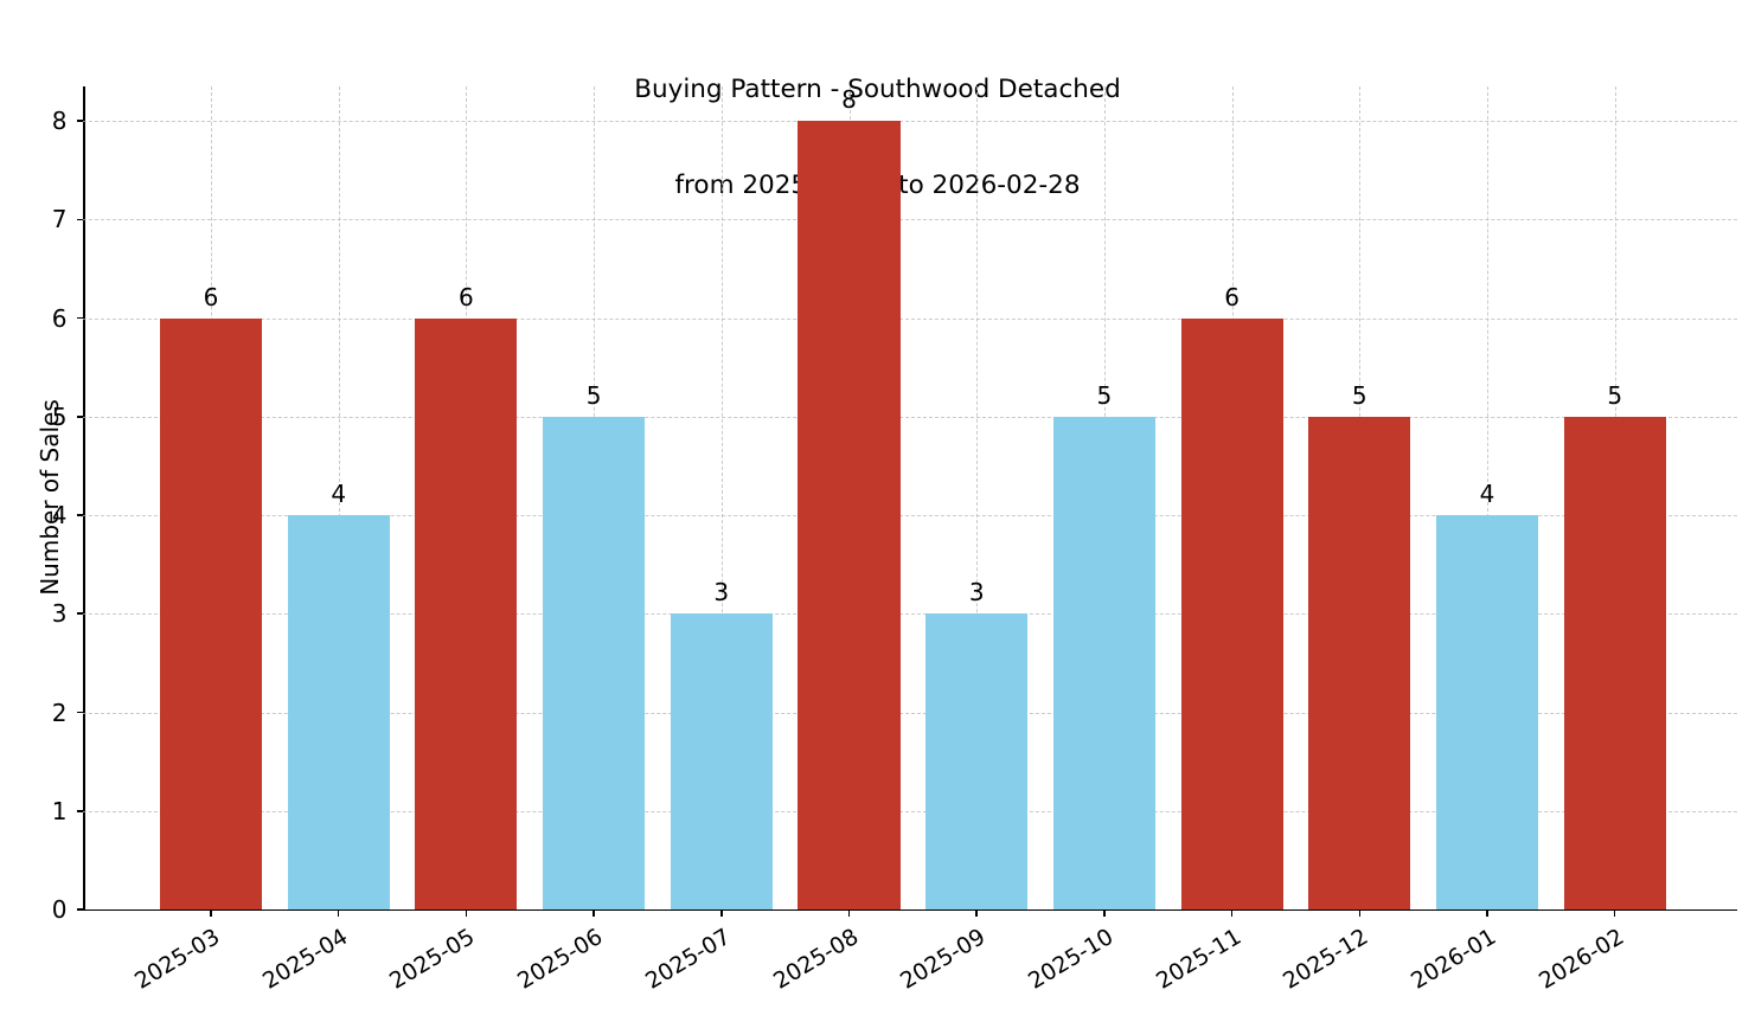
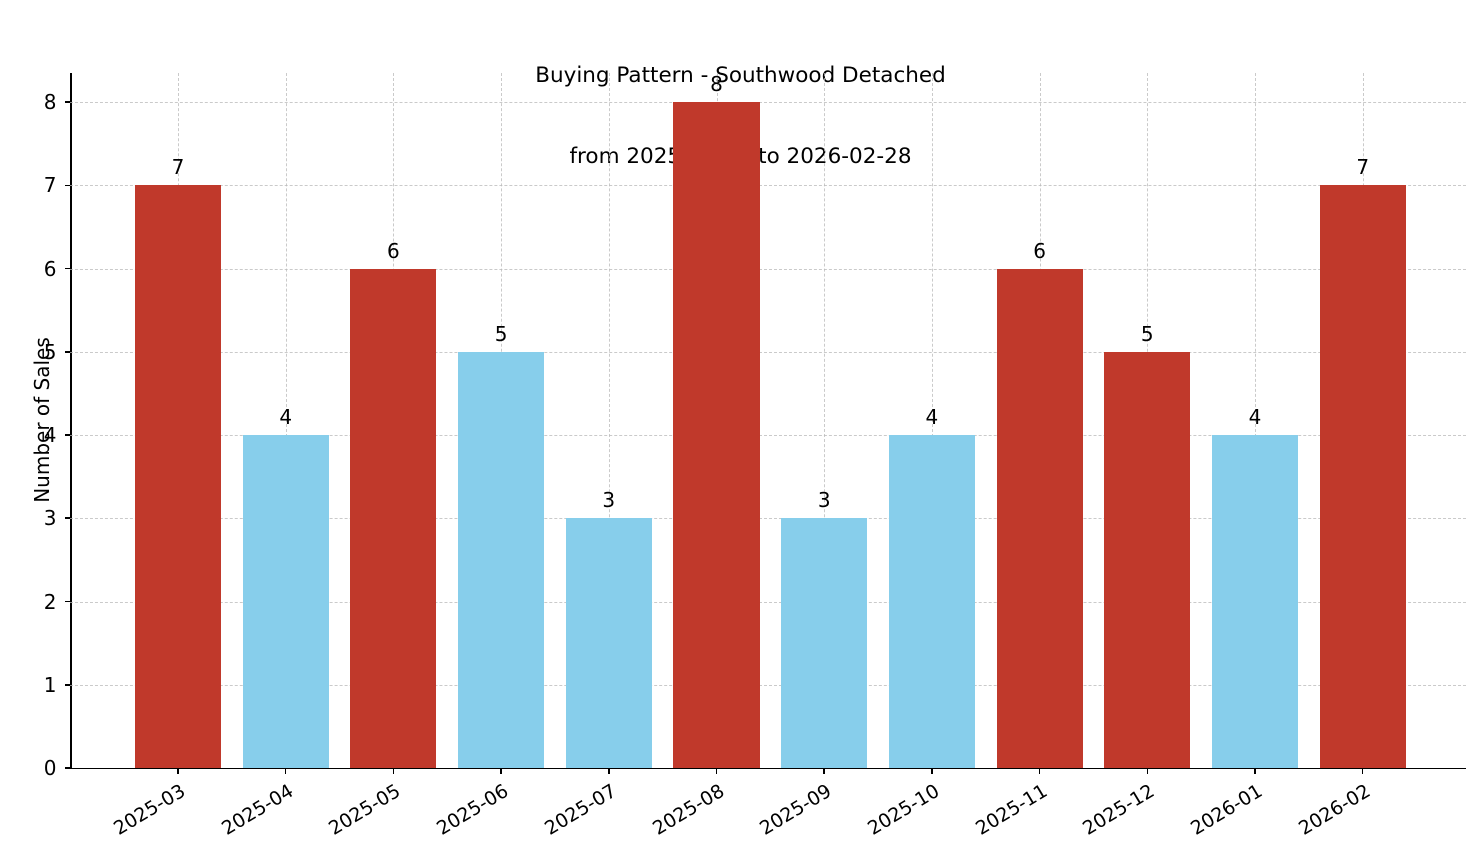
2025-03: 6 -> 7
2025-10: 5 -> 4
2026-02: 5 -> 7
